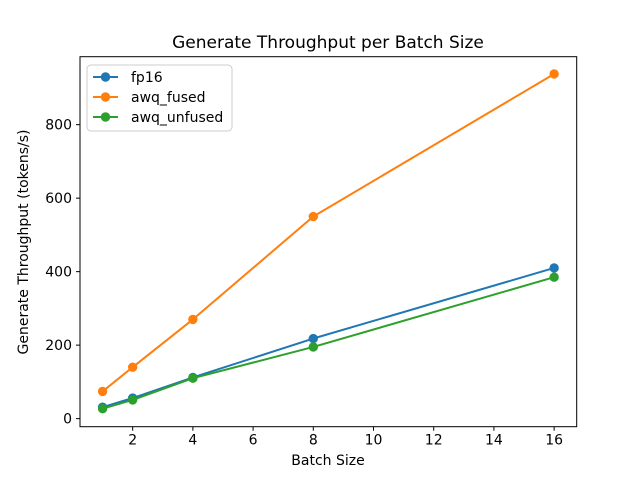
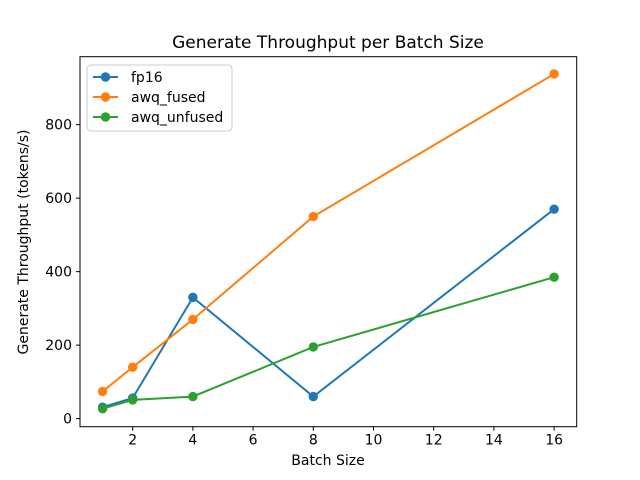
fp16/4: 110 -> 330
awq_unfused/4: 110 -> 60
fp16/8: 220 -> 60
fp16/16: 410 -> 570
